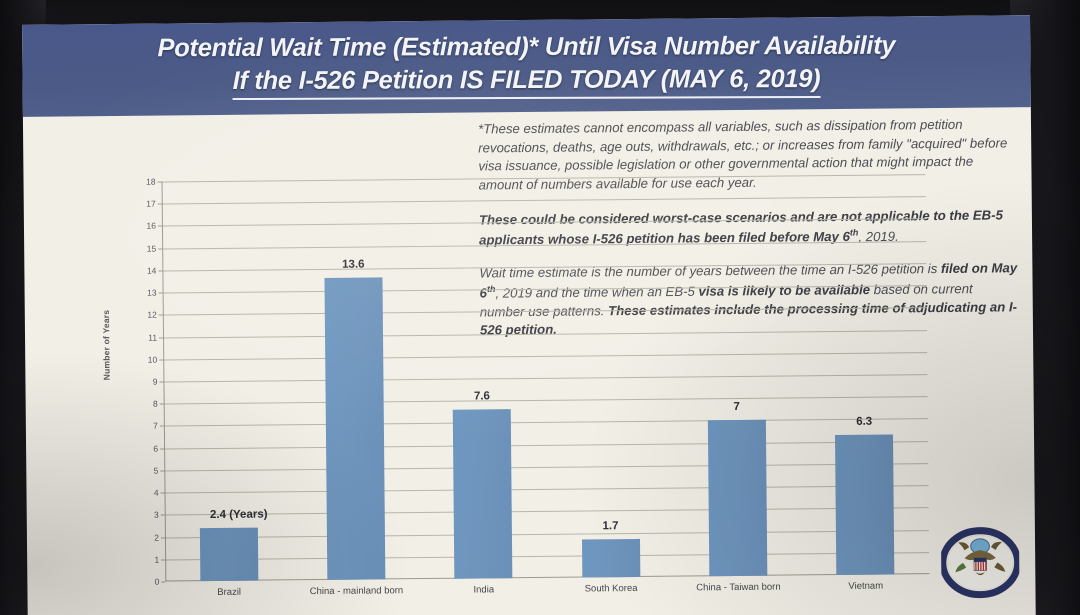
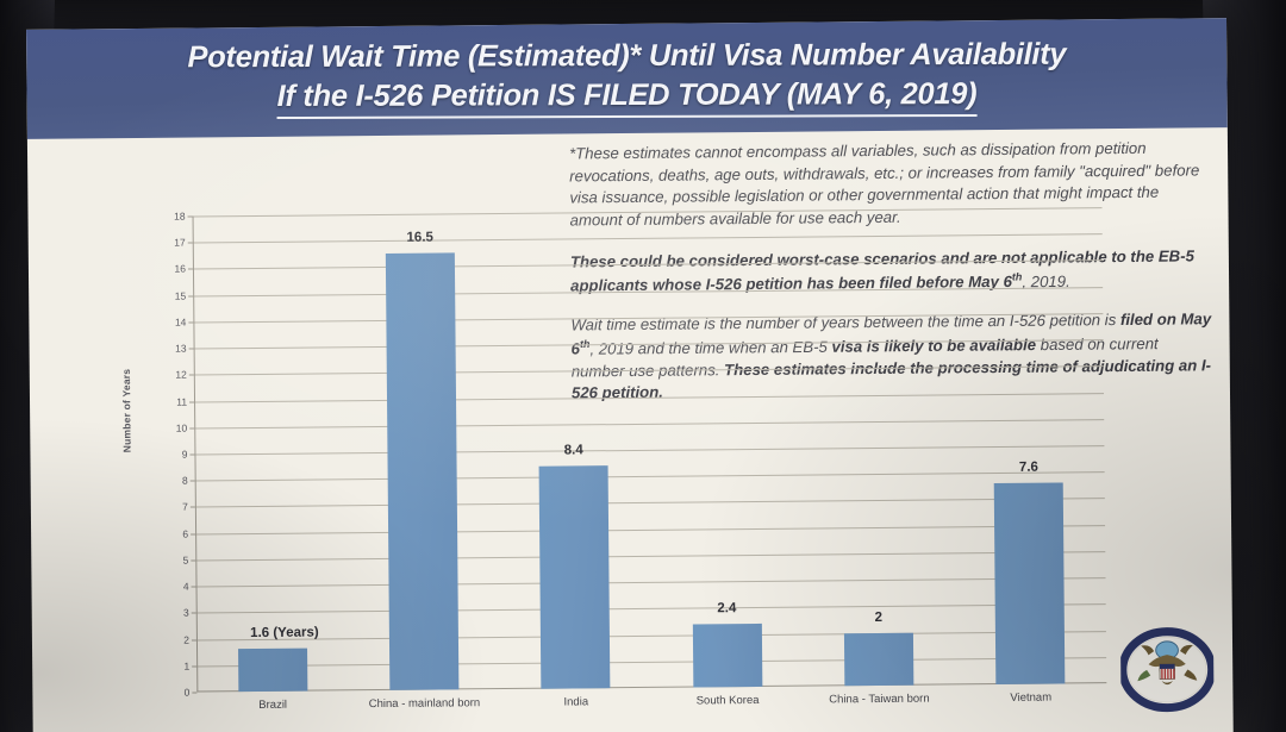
Brazil: 2.4 -> 1.6
China - mainland born: 13.6 -> 16.5
India: 7.6 -> 8.4
South Korea: 1.7 -> 2.4
China - Taiwan born: 7 -> 2
Vietnam: 6.3 -> 7.6
